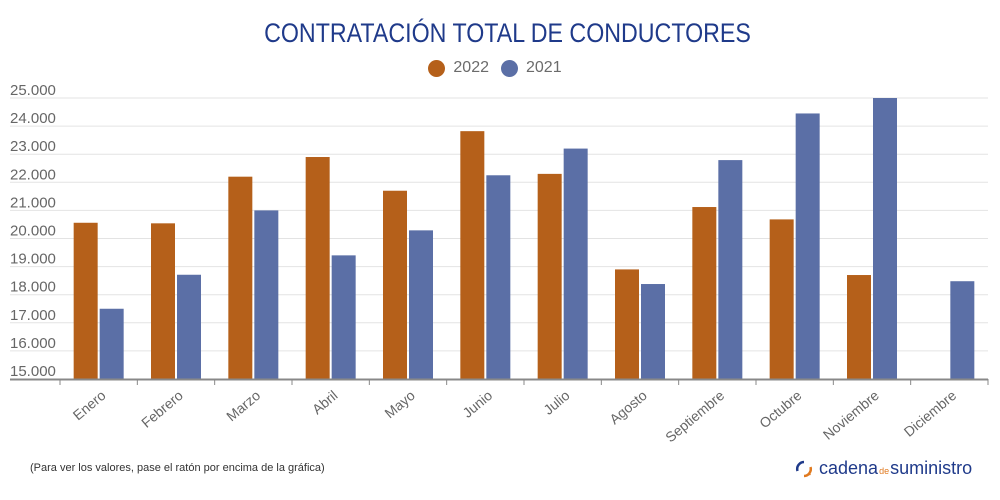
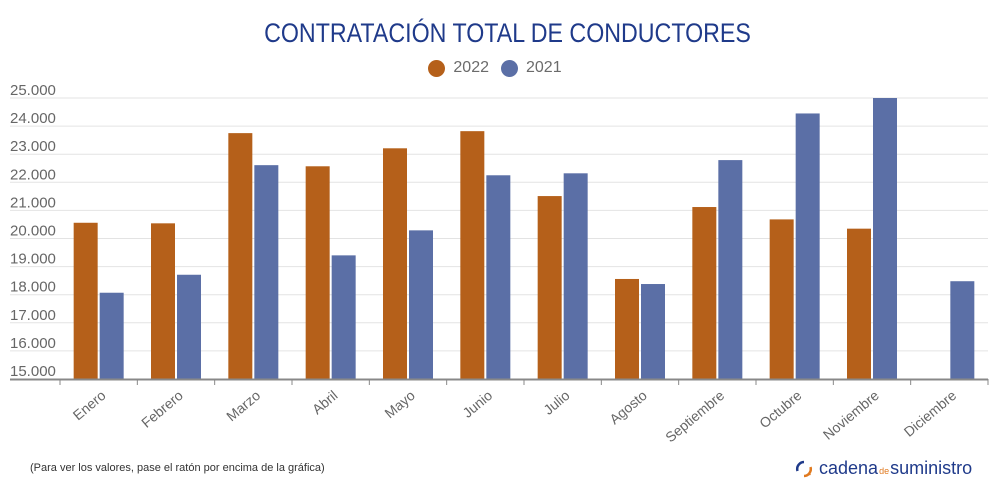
2021/Enero: 17500 -> 18100
2022/Marzo: 22200 -> 23800
2021/Marzo: 21000 -> 22600
2022/Abril: 22900 -> 22600
2022/Mayo: 21700 -> 23200
2022/Julio: 22300 -> 21500
2021/Julio: 23200 -> 22300
2022/Agosto: 18900 -> 18600
2022/Noviembre: 18700 -> 20400
